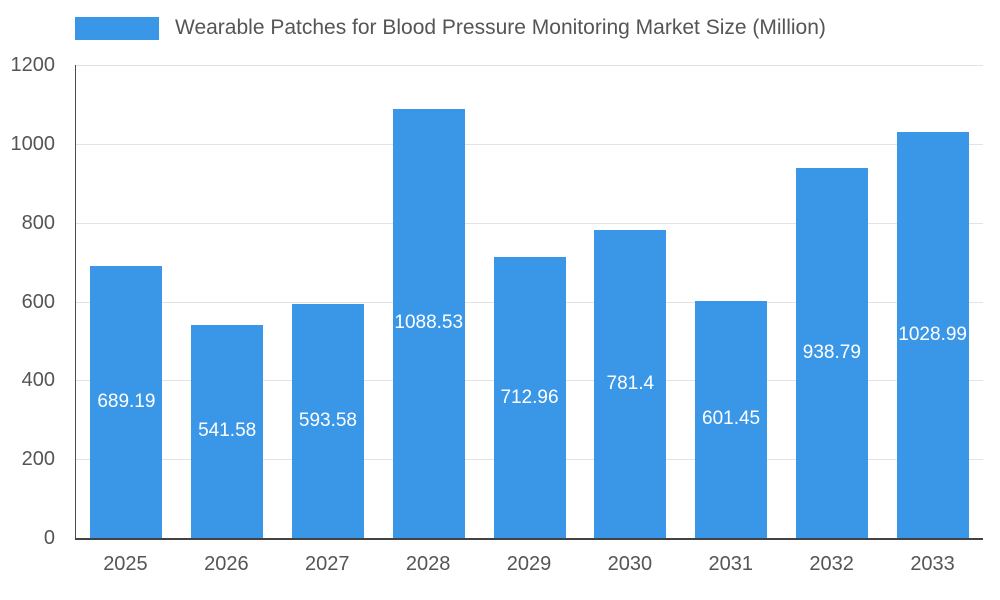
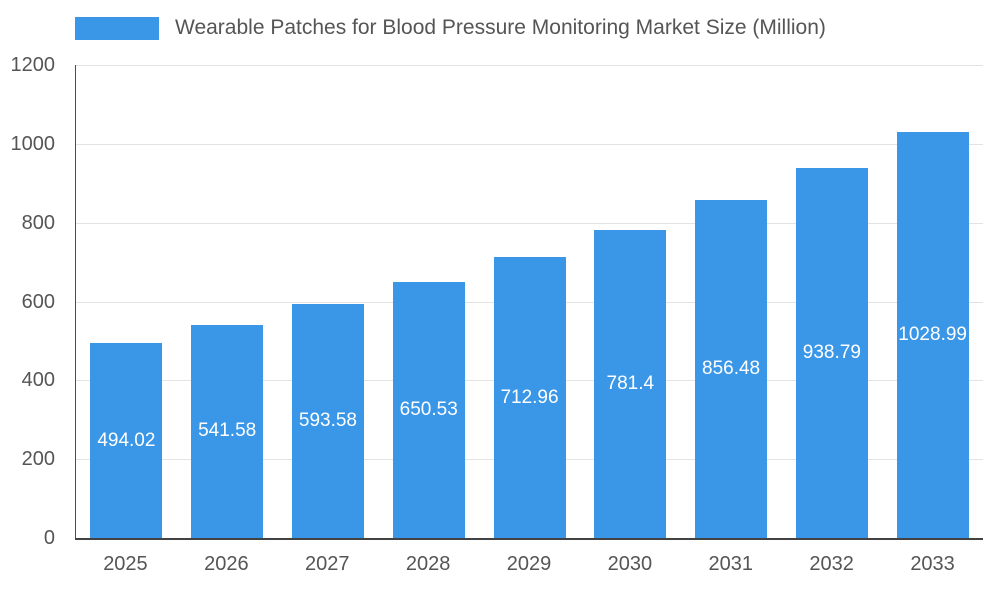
2025: 689.19 -> 494.02
2028: 1088.53 -> 650.53
2031: 601.45 -> 856.48
